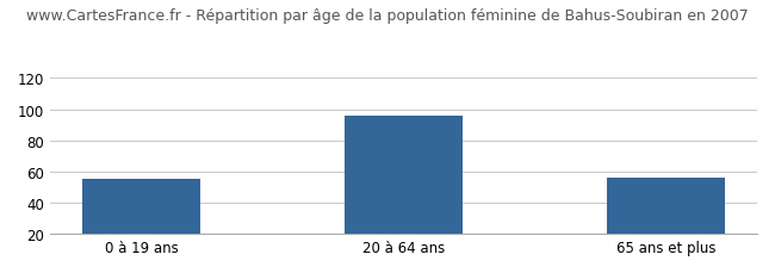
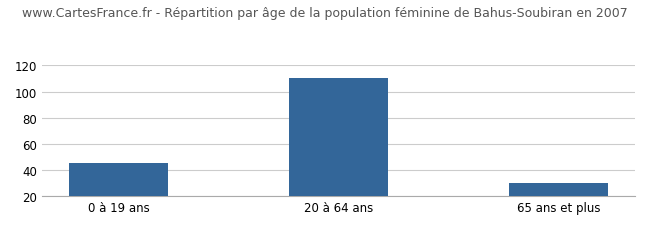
0 à 19 ans: 55 -> 45
20 à 64 ans: 96 -> 110
65 ans et plus: 56 -> 30
